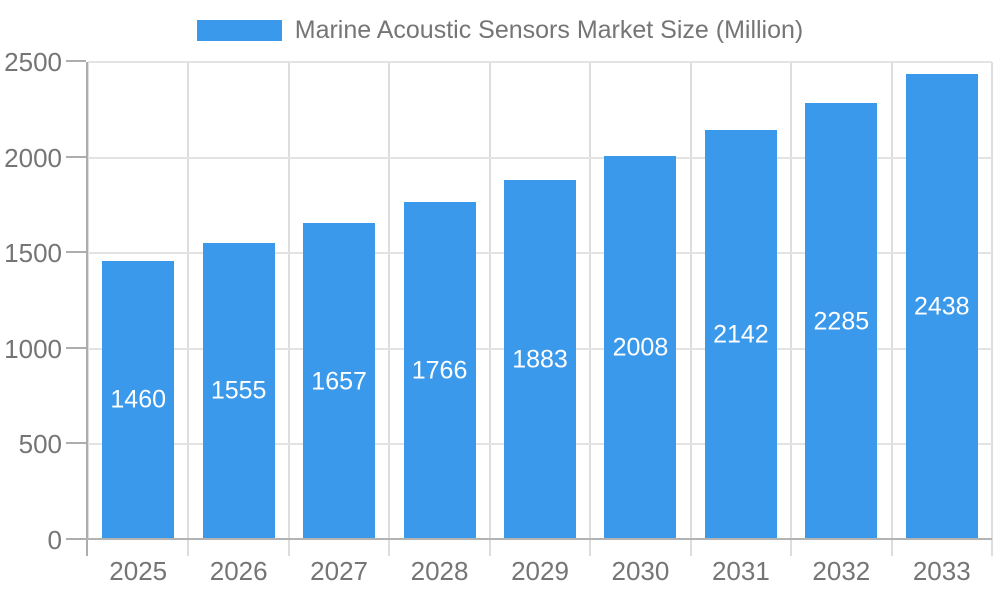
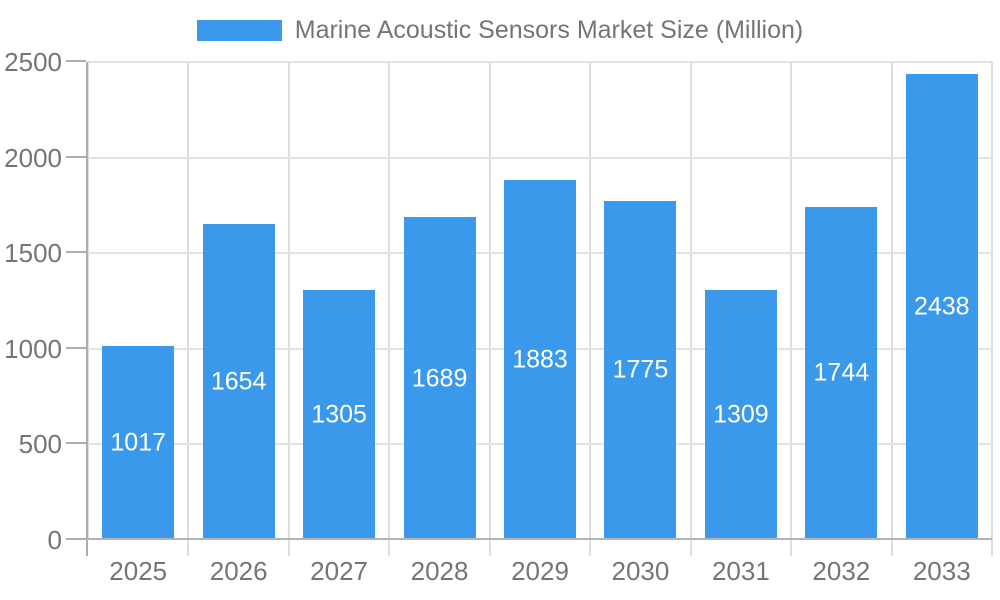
2025: 1460 -> 1017
2026: 1555 -> 1654
2027: 1657 -> 1305
2028: 1766 -> 1689
2030: 2008 -> 1775
2031: 2142 -> 1309
2032: 2285 -> 1744
